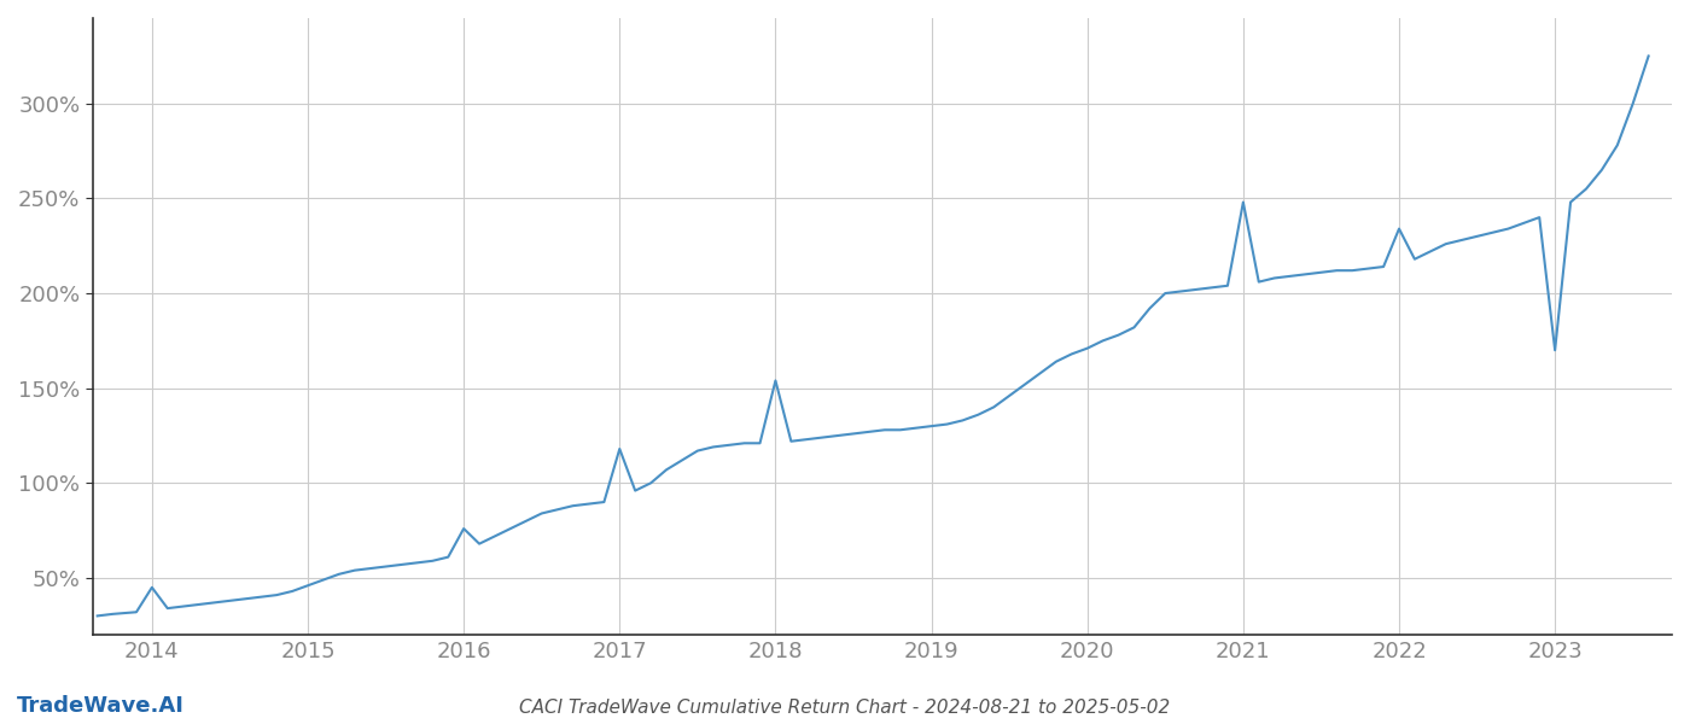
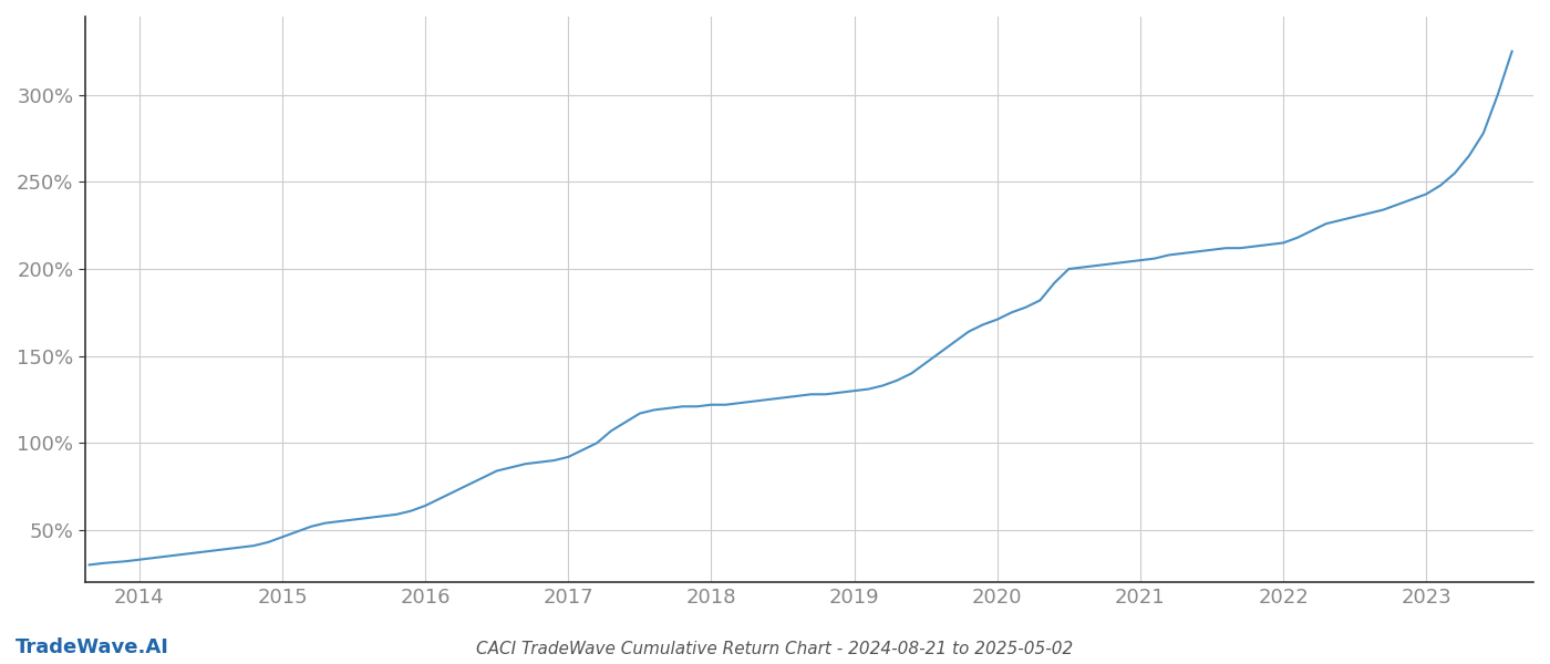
2014: 45% -> 33%
2016: 76% -> 64%
2017: 118% -> 92%
2018: 154% -> 122%
2021: 248% -> 205%
2022: 234% -> 215%
2023: 170% -> 243%
